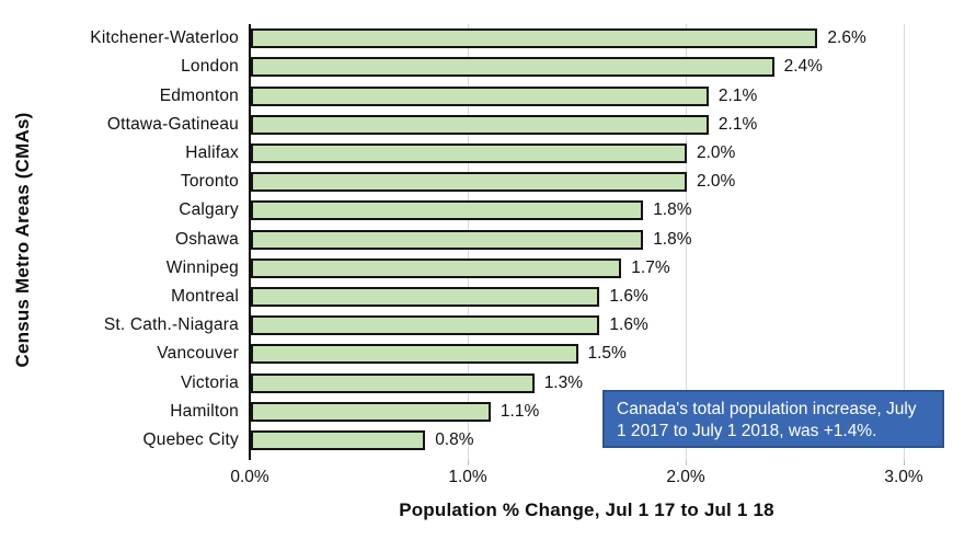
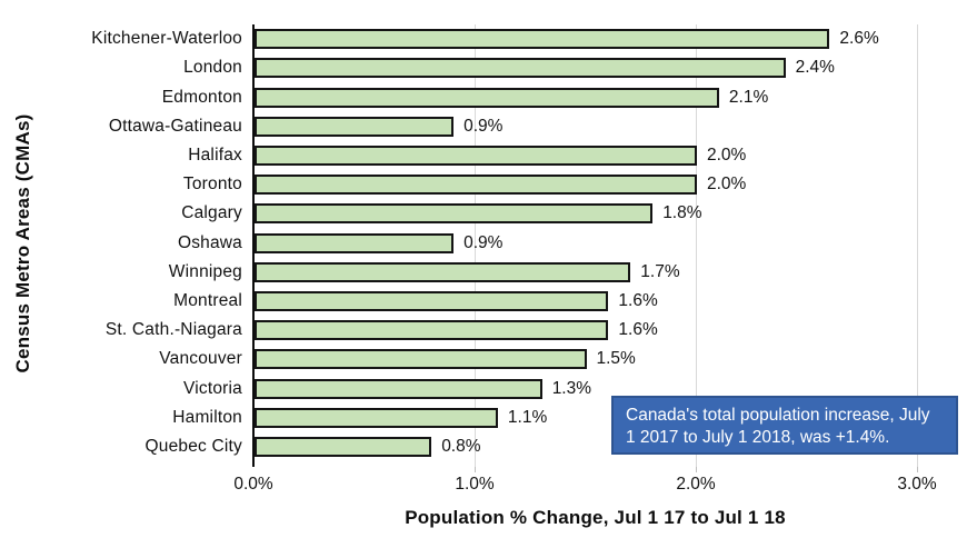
Ottawa-Gatineau: 2.1% -> 0.9%
Oshawa: 1.8% -> 0.9%
